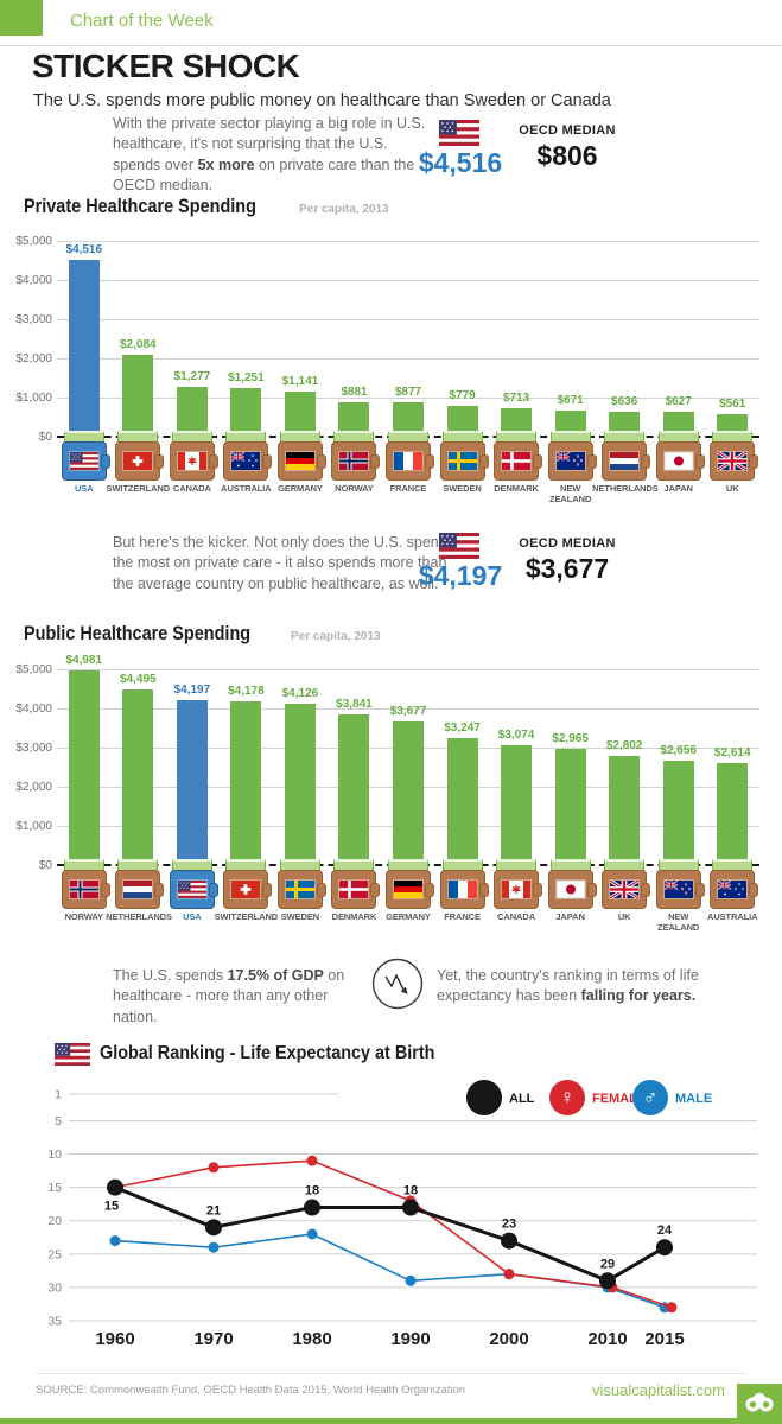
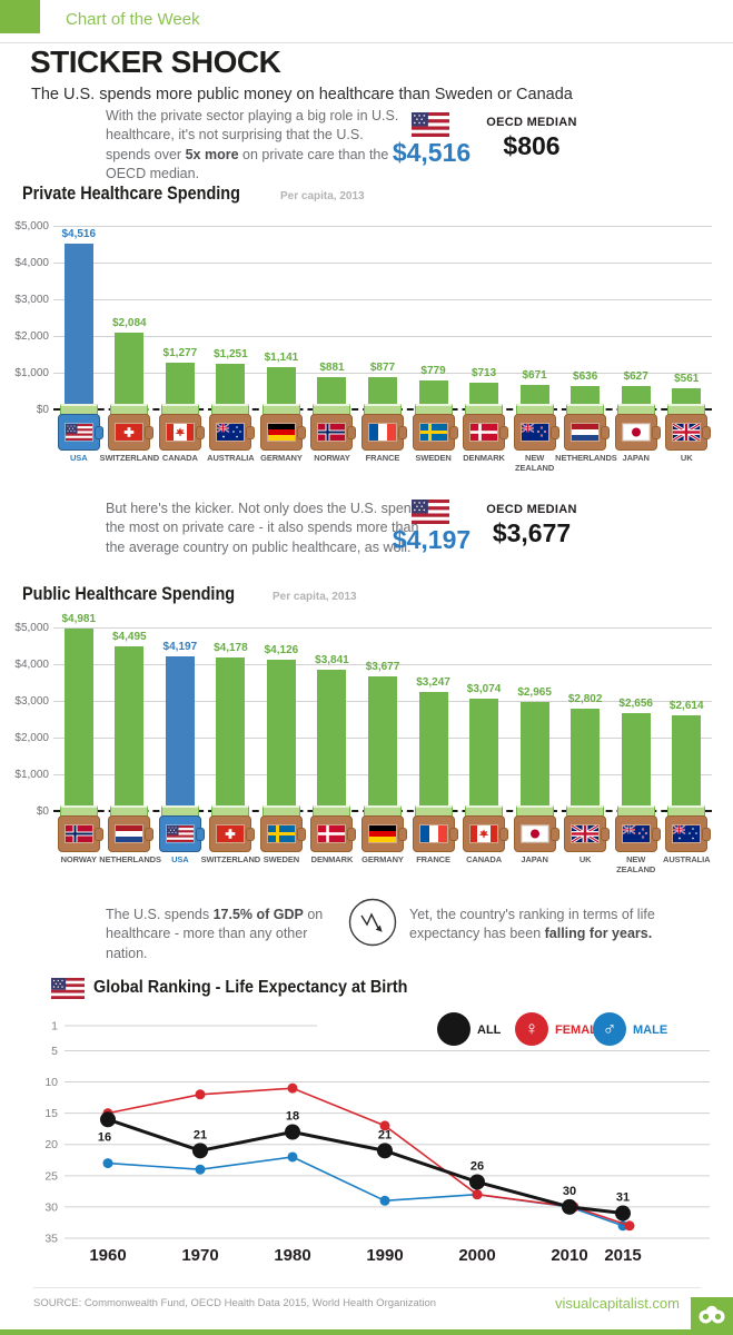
Global Ranking - Life Expectancy at Birth/ALL/1960: 15 -> 16
Global Ranking - Life Expectancy at Birth/ALL/1990: 18 -> 21
Global Ranking - Life Expectancy at Birth/ALL/2000: 23 -> 26
Global Ranking - Life Expectancy at Birth/ALL/2010: 29 -> 30
Global Ranking - Life Expectancy at Birth/ALL/2015: 24 -> 31
